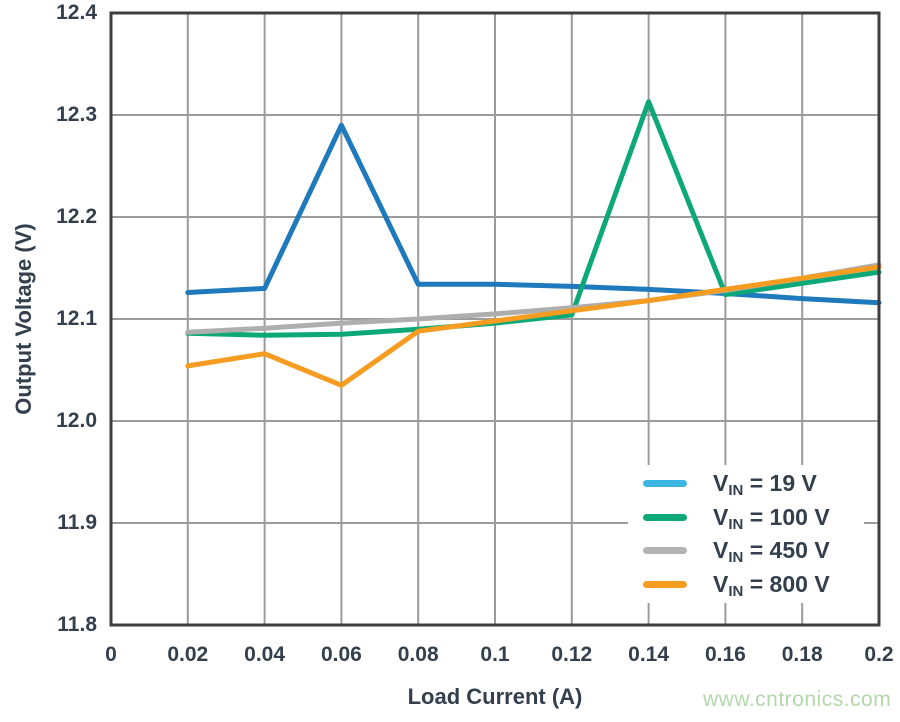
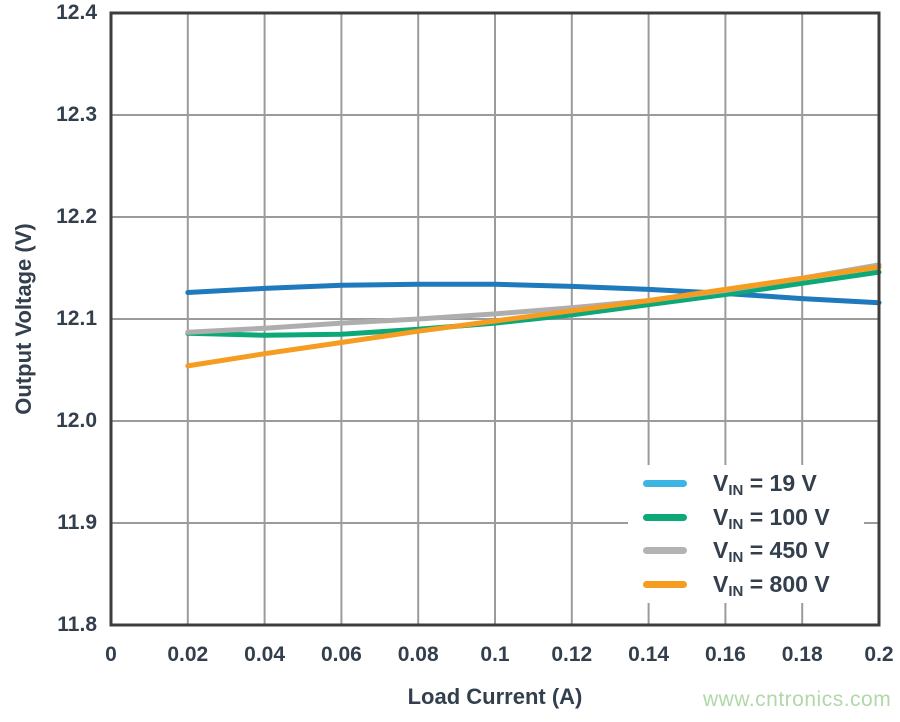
VIN = 19 V/0.06: 12.290 -> 12.133
VIN = 800 V/0.06: 12.035 -> 12.077
VIN = 100 V/0.14: 12.313 -> 12.114
